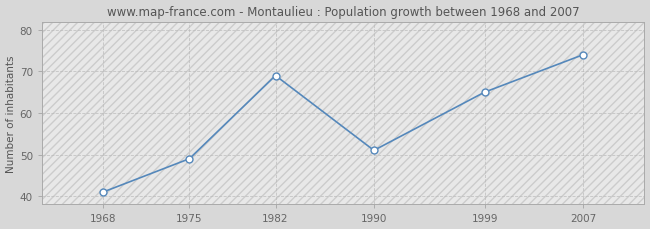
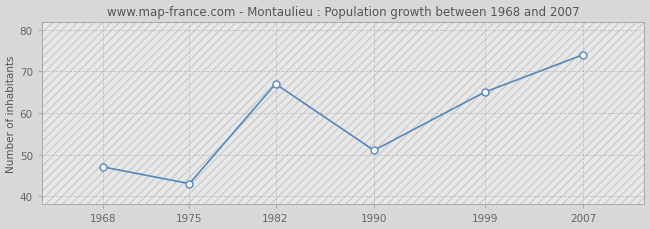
1968: 41 -> 47
1975: 49 -> 43
1982: 69 -> 67
